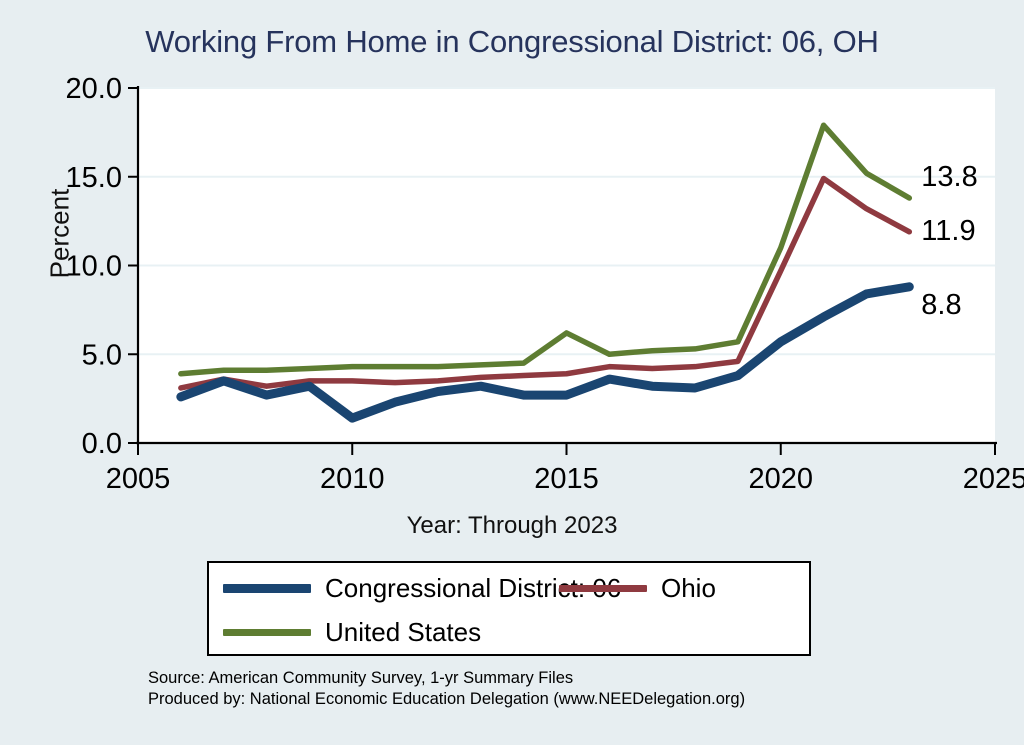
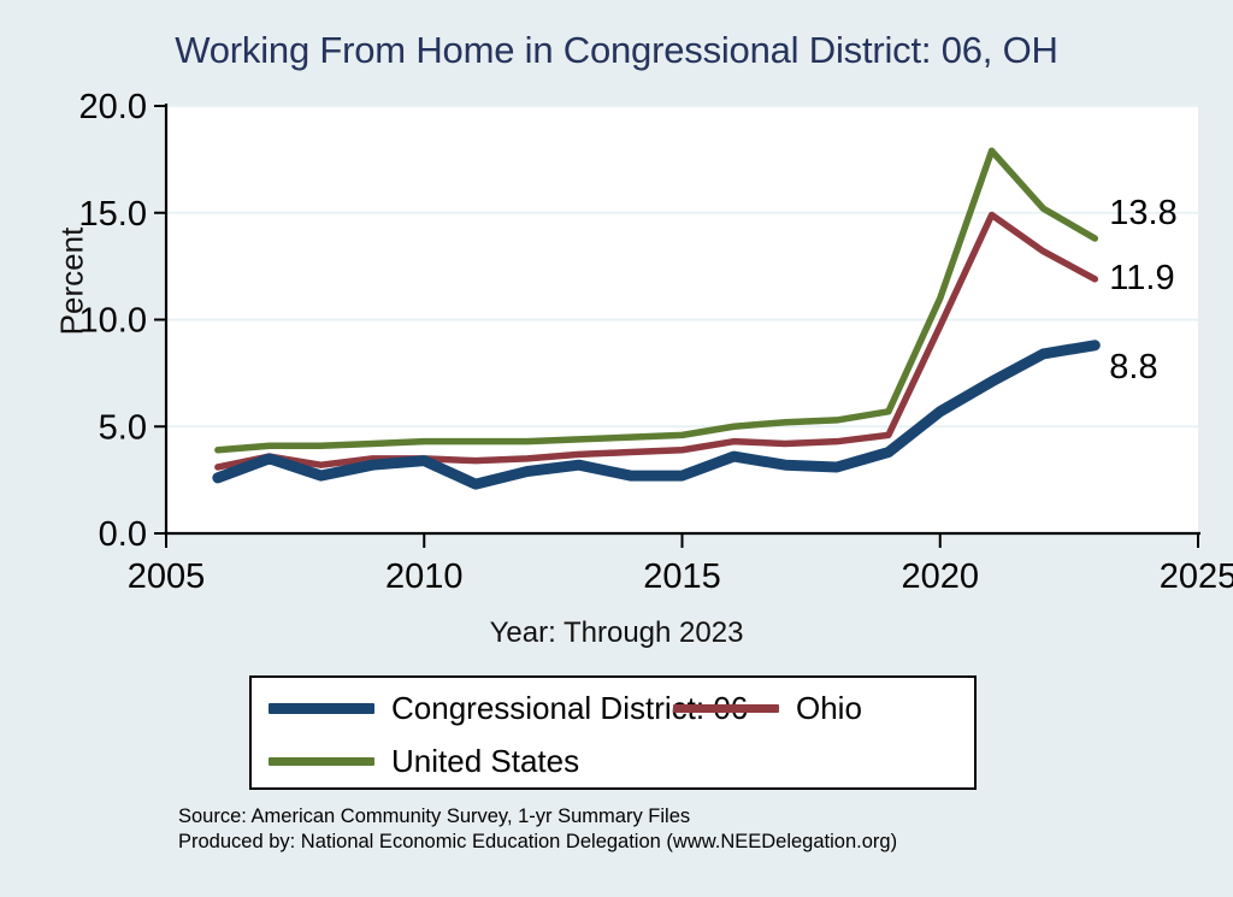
Congressional District: 06/2010: 1.4 -> 3.4
United States/2015: 6.2 -> 4.6
